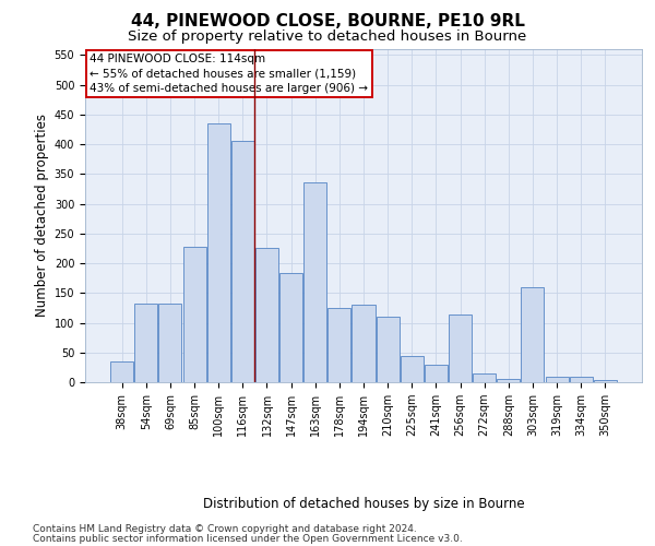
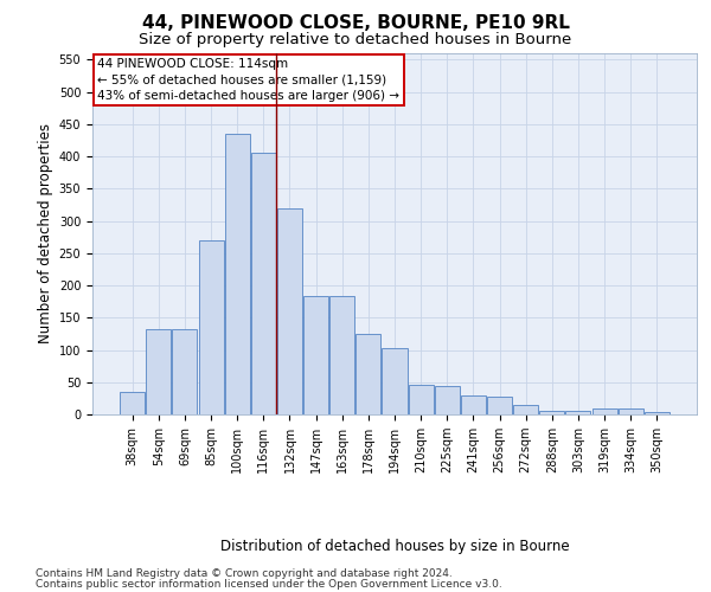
85sqm: 228 -> 270
132sqm: 226 -> 320
163sqm: 336 -> 183
194sqm: 130 -> 103
210sqm: 110 -> 46
256sqm: 114 -> 28
303sqm: 160 -> 5
